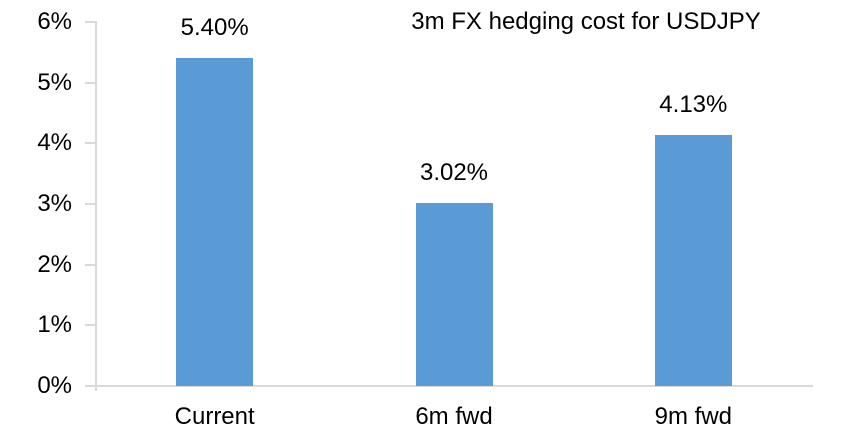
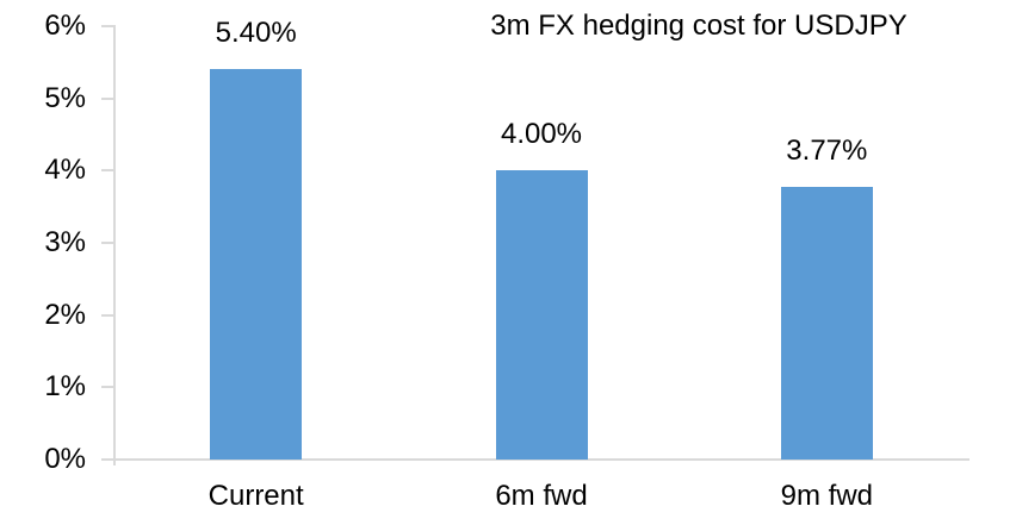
6m fwd: 3.02% -> 4.00%
9m fwd: 4.13% -> 3.77%
